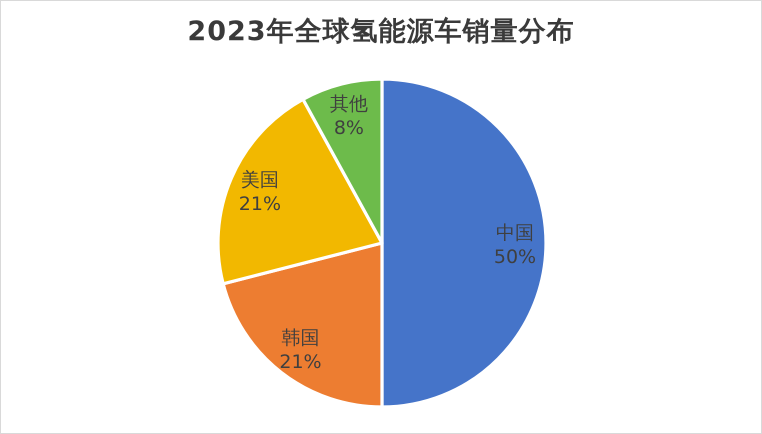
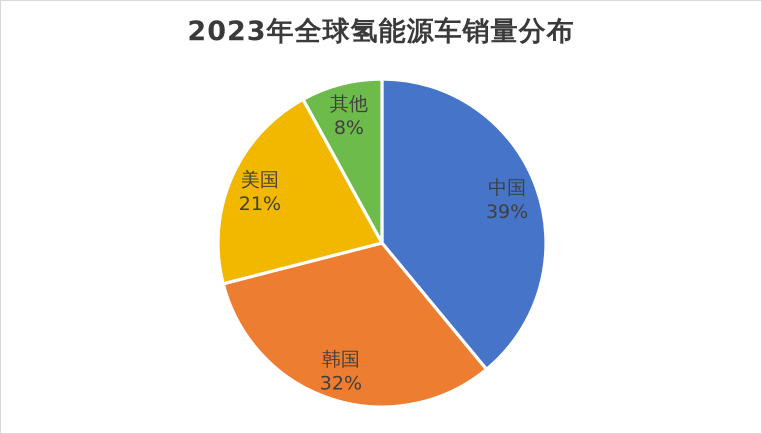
中国: 50% -> 39%
韩国: 21% -> 32%
